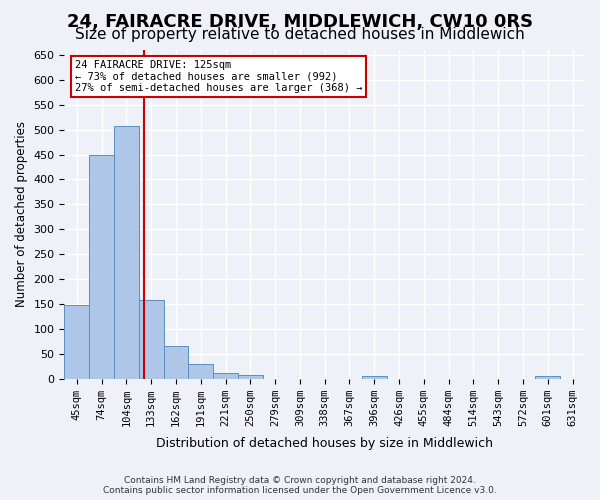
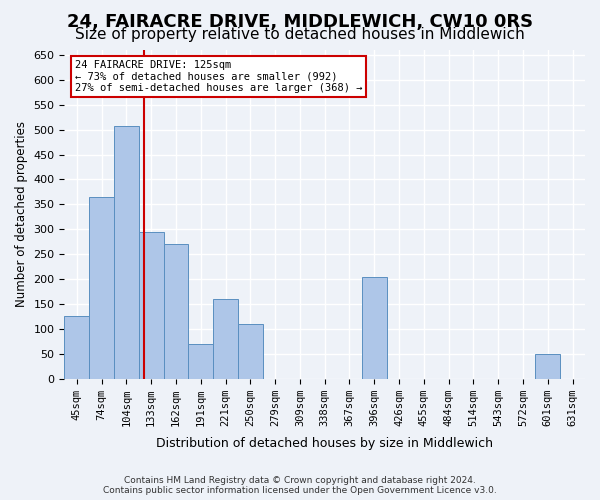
45sqm: 147 -> 125
74sqm: 450 -> 365
133sqm: 158 -> 295
162sqm: 65 -> 270
191sqm: 30 -> 70
221sqm: 12 -> 160
250sqm: 7 -> 110
396sqm: 5 -> 205
601sqm: 5 -> 50
